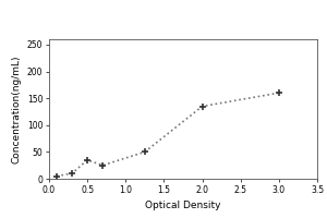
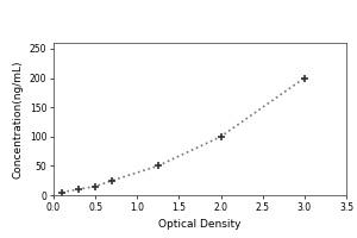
0.5: 35 -> 15
2.0: 135 -> 100
3.0: 160 -> 200
